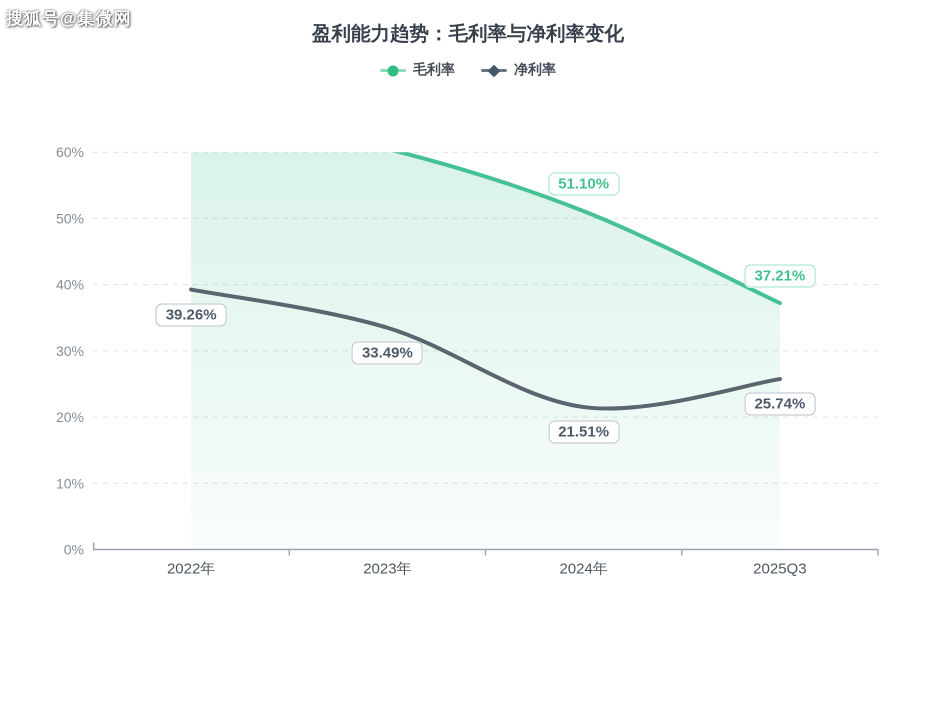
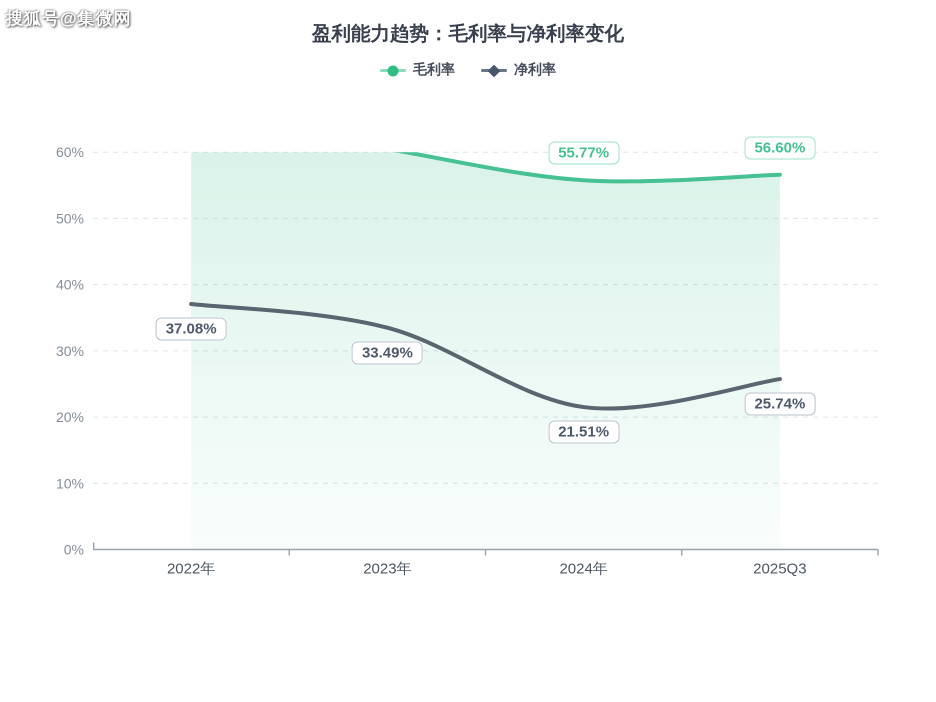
净利率/2022年: 39.26% -> 37.08%
毛利率/2024年: 51.10% -> 55.77%
毛利率/2025Q3: 37.21% -> 56.60%
